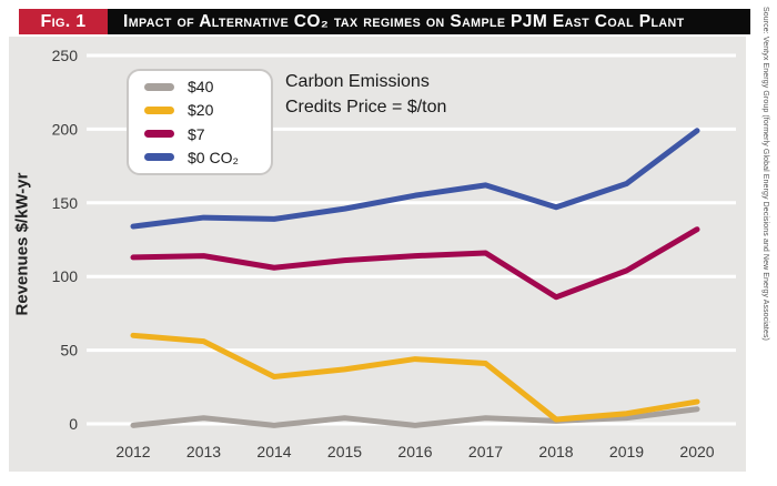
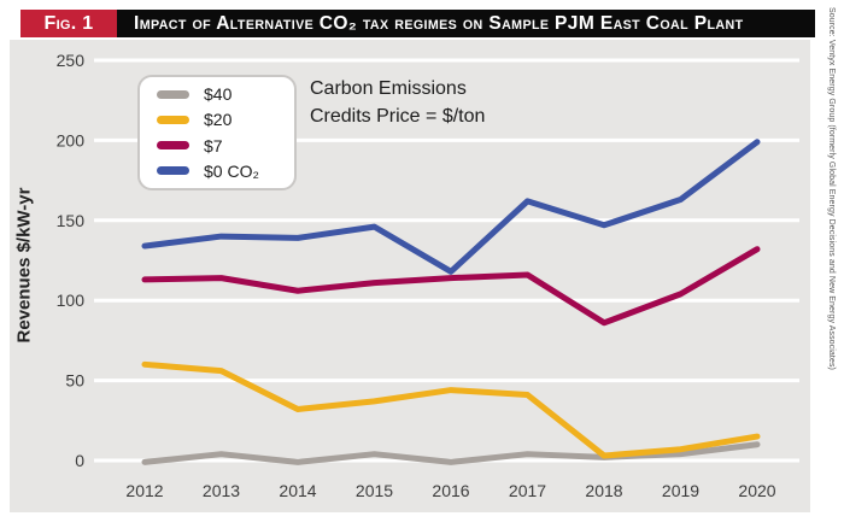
$0 CO₂/2016: 155 -> 118
